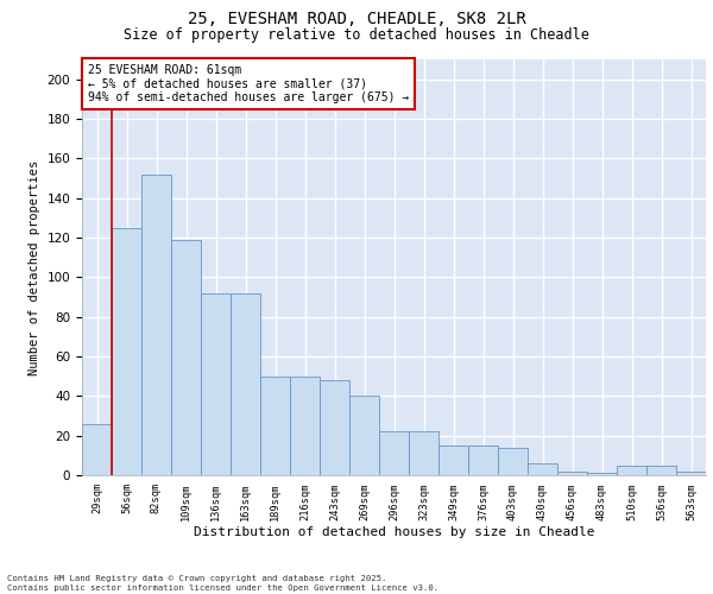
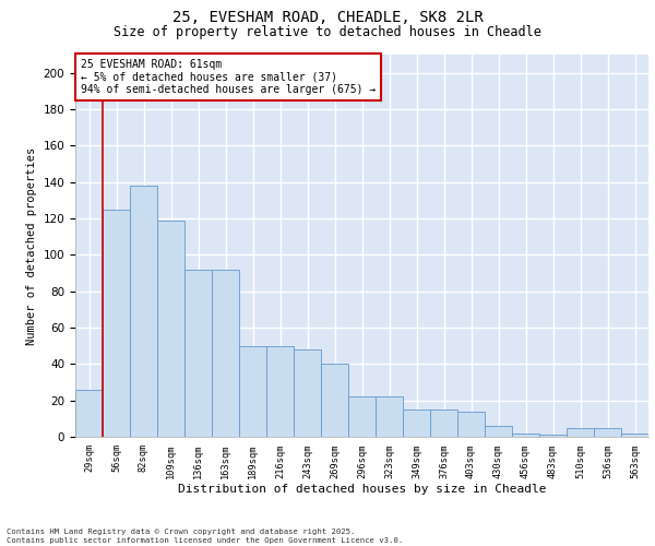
82sqm: 152 -> 138
